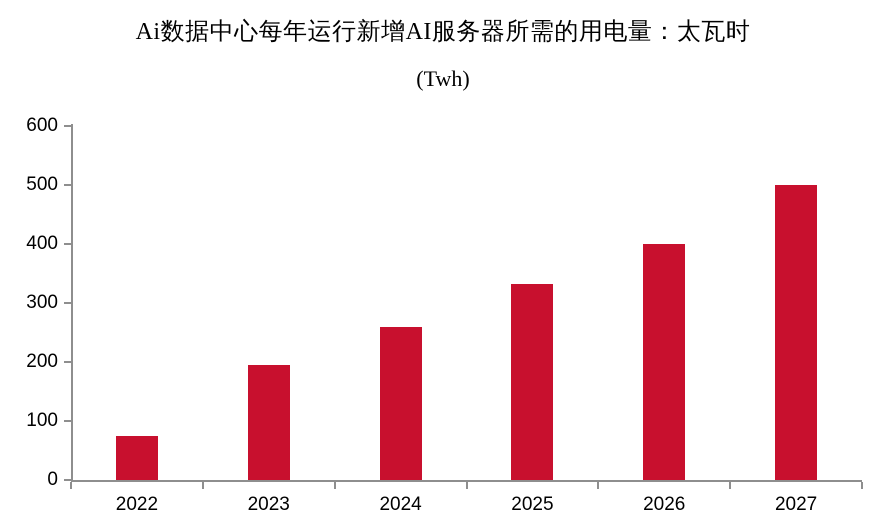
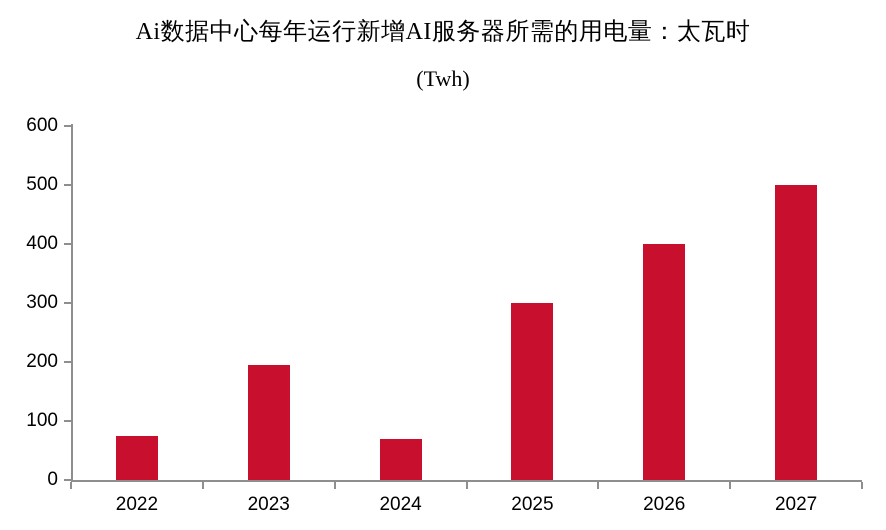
2024: 260 -> 70
2025: 330 -> 300
